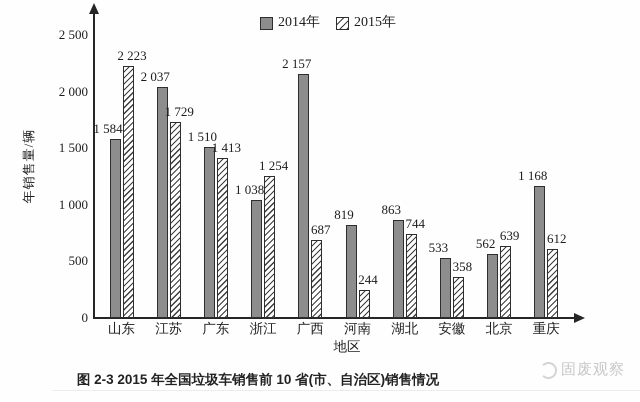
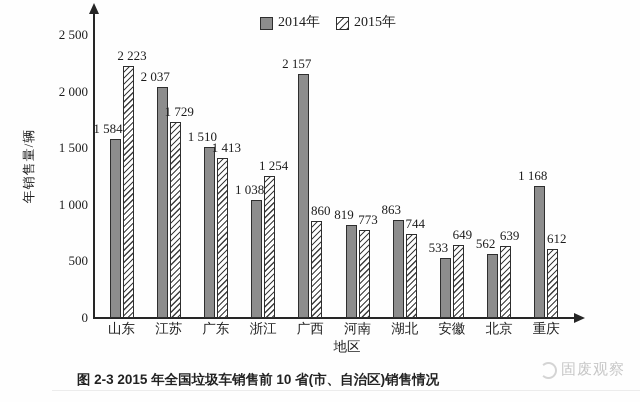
2015年/广西: 687 -> 860
2015年/河南: 244 -> 773
2015年/安徽: 358 -> 649
